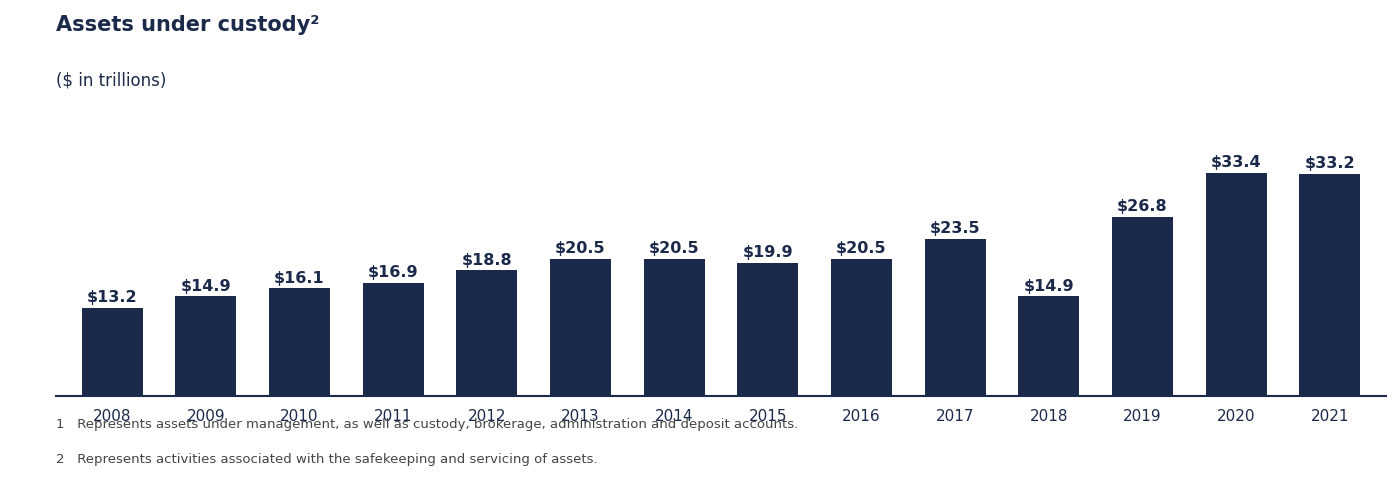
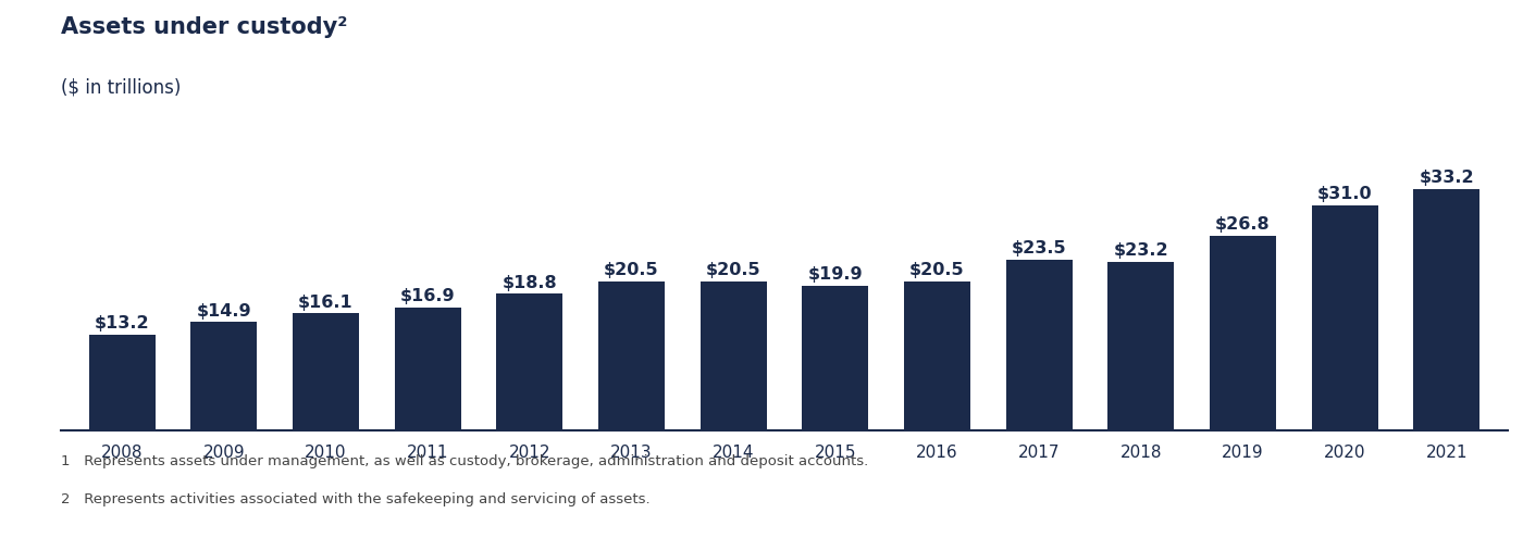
2018: $14.9 -> $23.2
2020: $33.4 -> $31.0
